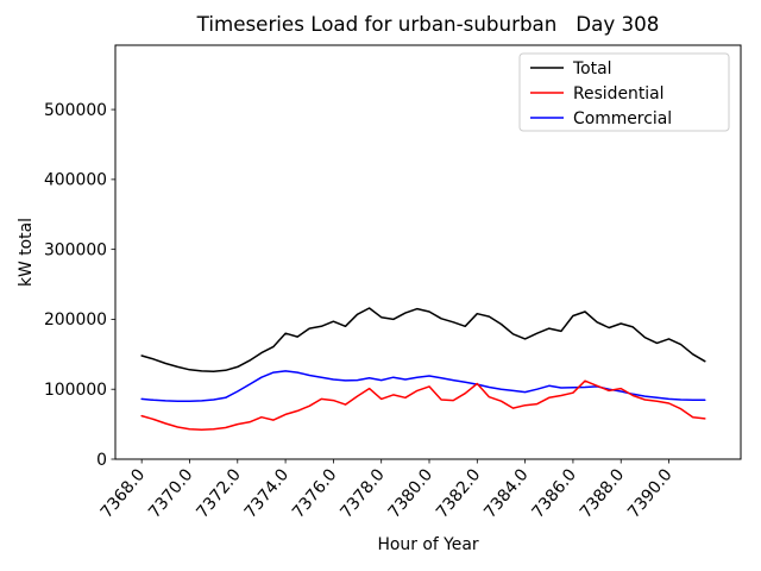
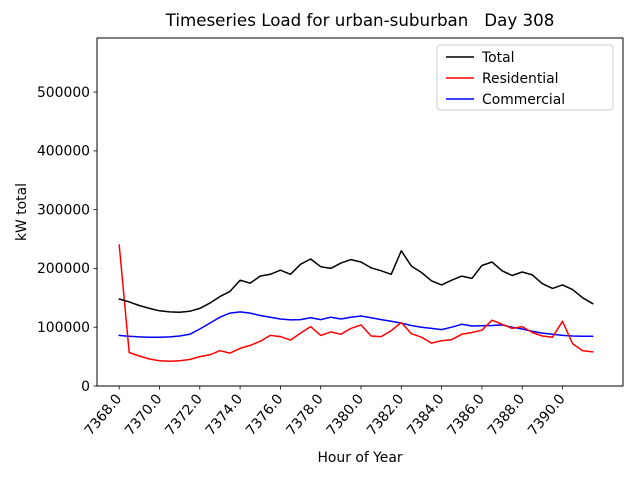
Residential/7368.0: 60000 -> 240000
Total/7382.0: 210000 -> 230000
Residential/7390.0: 80000 -> 110000
